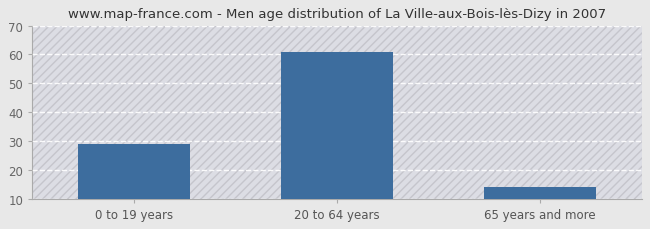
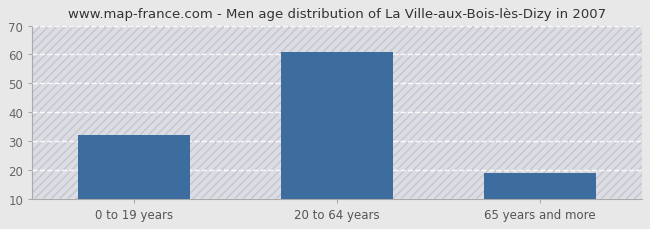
0 to 19 years: 29 -> 32
65 years and more: 14 -> 19
